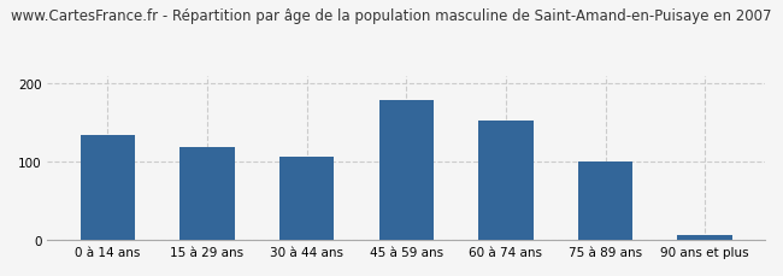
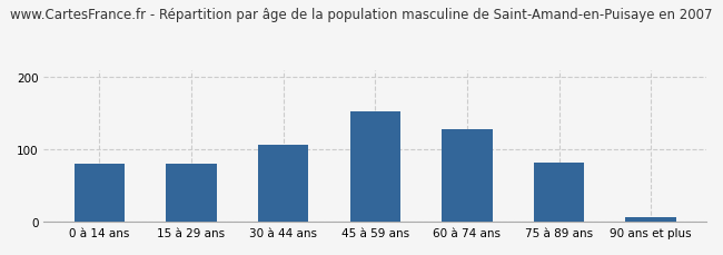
0 à 14 ans: 134 -> 80
15 à 29 ans: 118 -> 80
45 à 59 ans: 178 -> 152
60 à 74 ans: 152 -> 128
75 à 89 ans: 100 -> 82
